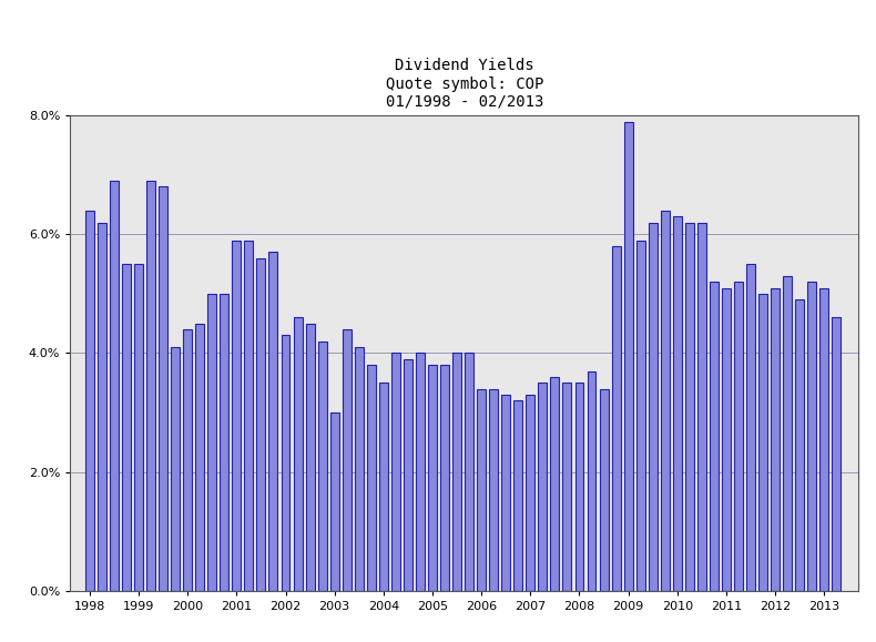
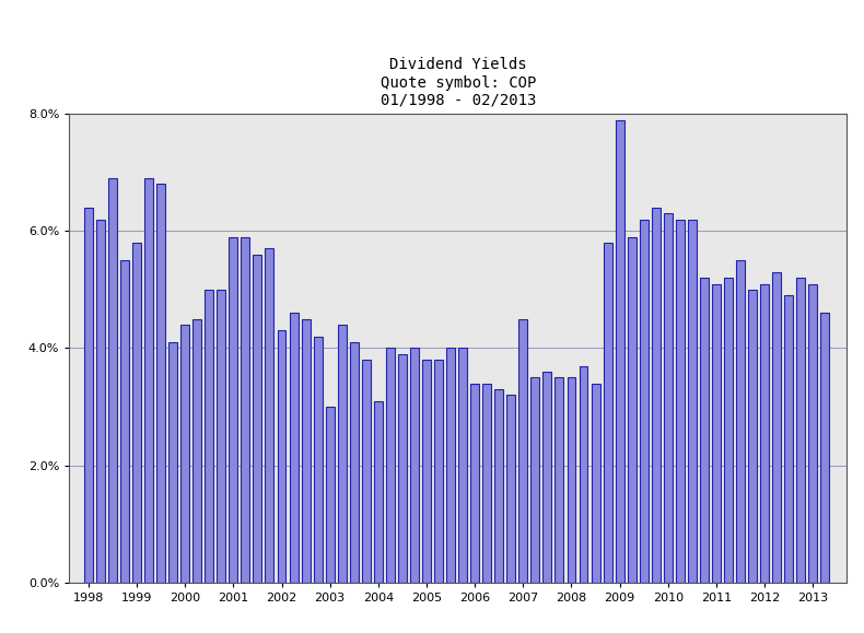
1999: 5.5% -> 5.8%
2004: 3.5% -> 3.1%
2007: 3.3% -> 4.5%
